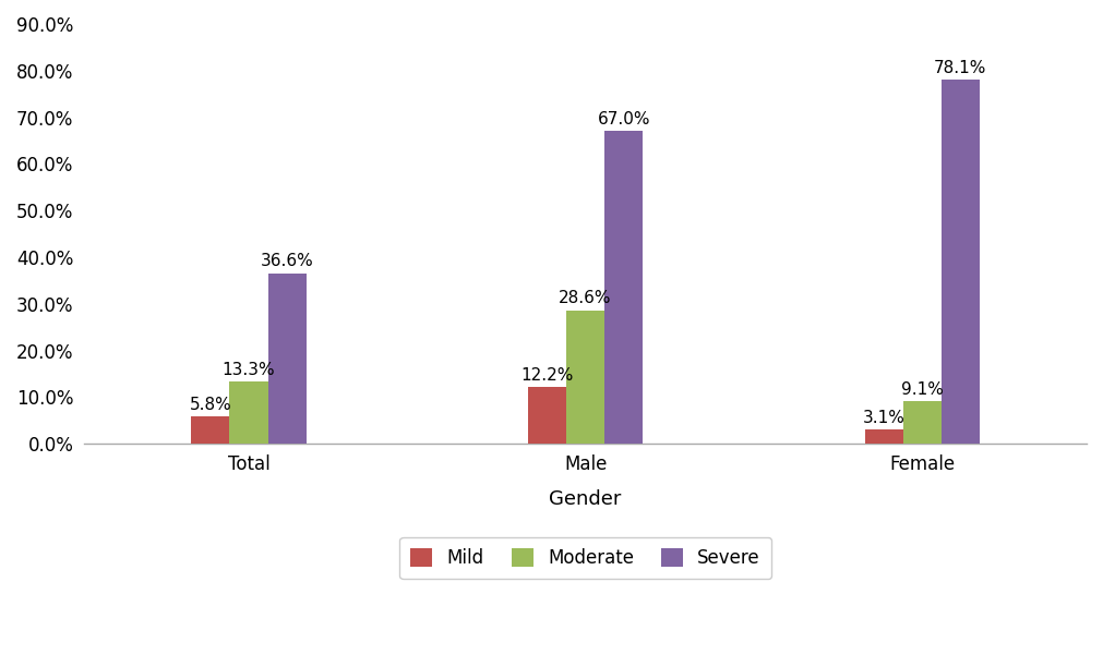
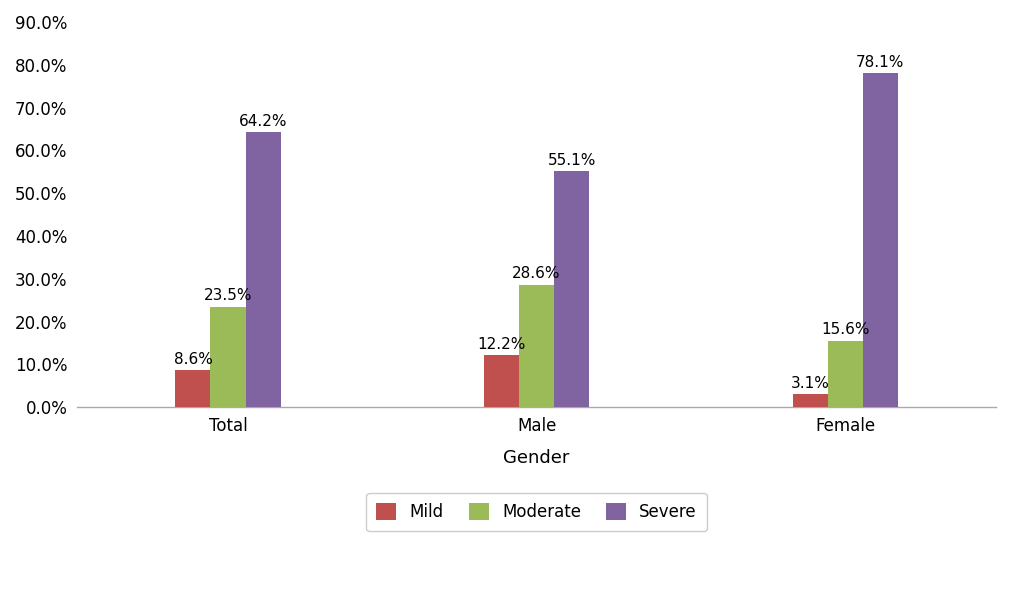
Mild/Total: 5.8% -> 8.6%
Moderate/Total: 13.3% -> 23.5%
Severe/Total: 36.6% -> 64.2%
Severe/Male: 67.0% -> 55.1%
Moderate/Female: 9.1% -> 15.6%
